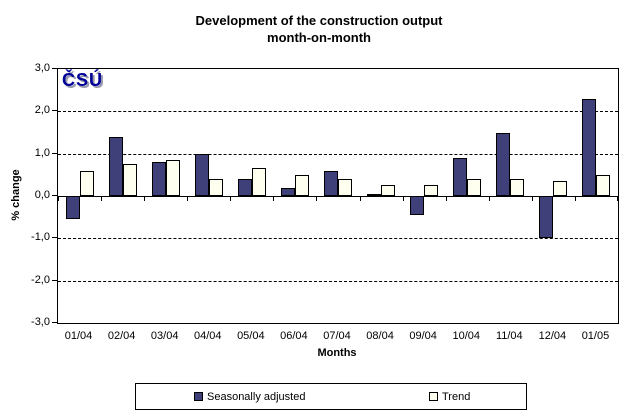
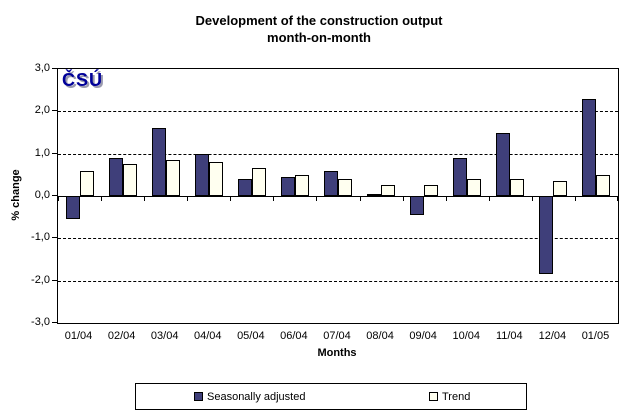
Seasonally adjusted/02/04: 1,4 -> 0,9
Seasonally adjusted/03/04: 0,8 -> 1,6
Trend/04/04: 0,4 -> 0,8
Seasonally adjusted/06/04: 0,2 -> 0,5
Seasonally adjusted/12/04: -1,0 -> -1,9
